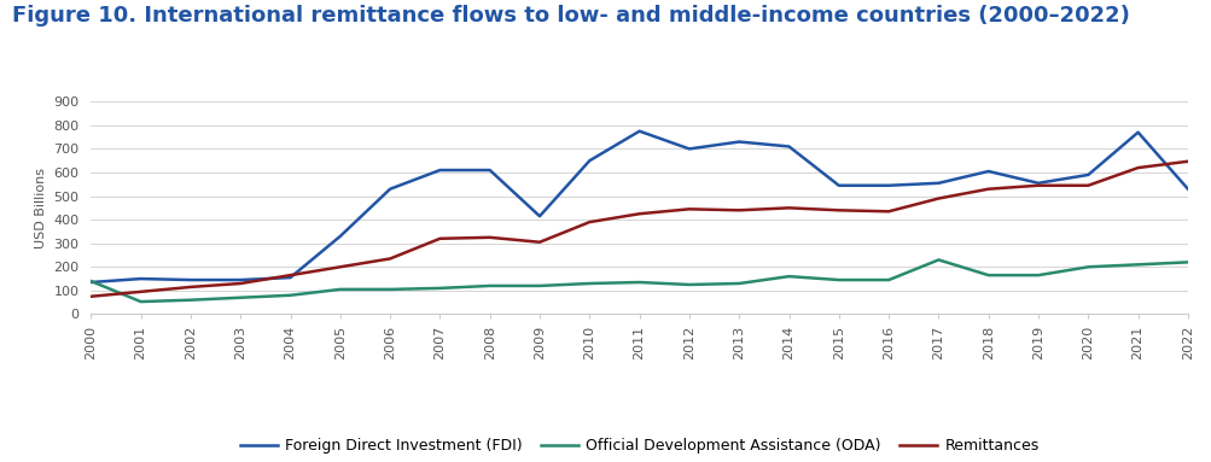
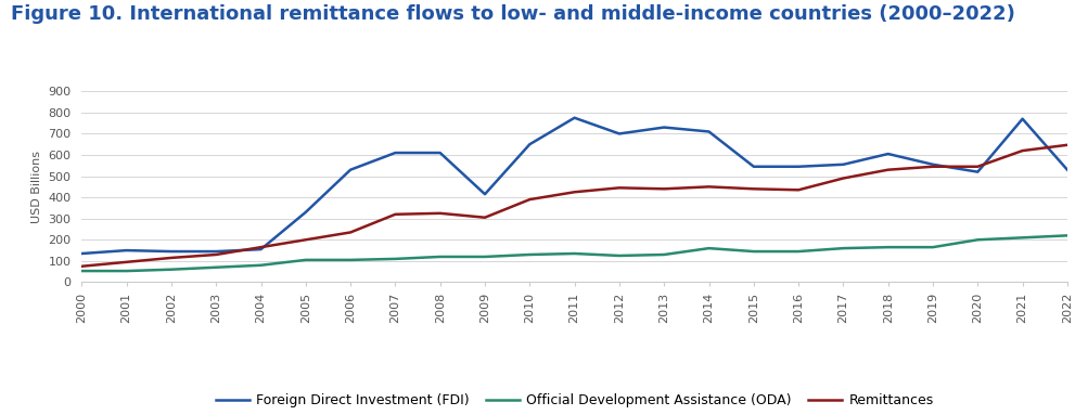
Official Development Assistance (ODA)/2000: 140 -> 50
Official Development Assistance (ODA)/2017: 230 -> 160
Foreign Direct Investment (FDI)/2020: 590 -> 520
